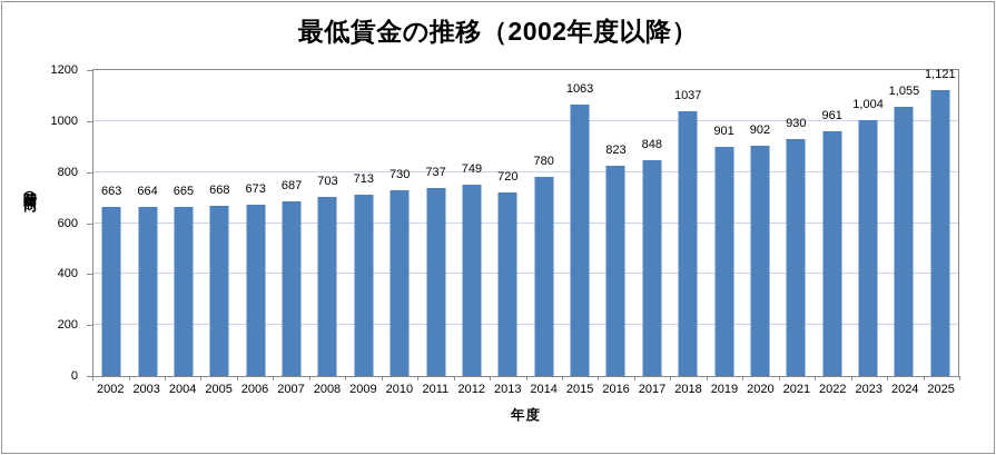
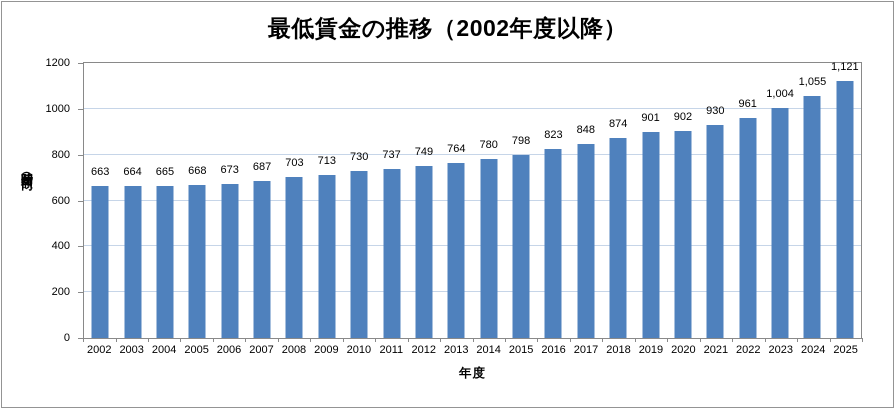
2013: 720 -> 764
2015: 1063 -> 798
2018: 1037 -> 874
